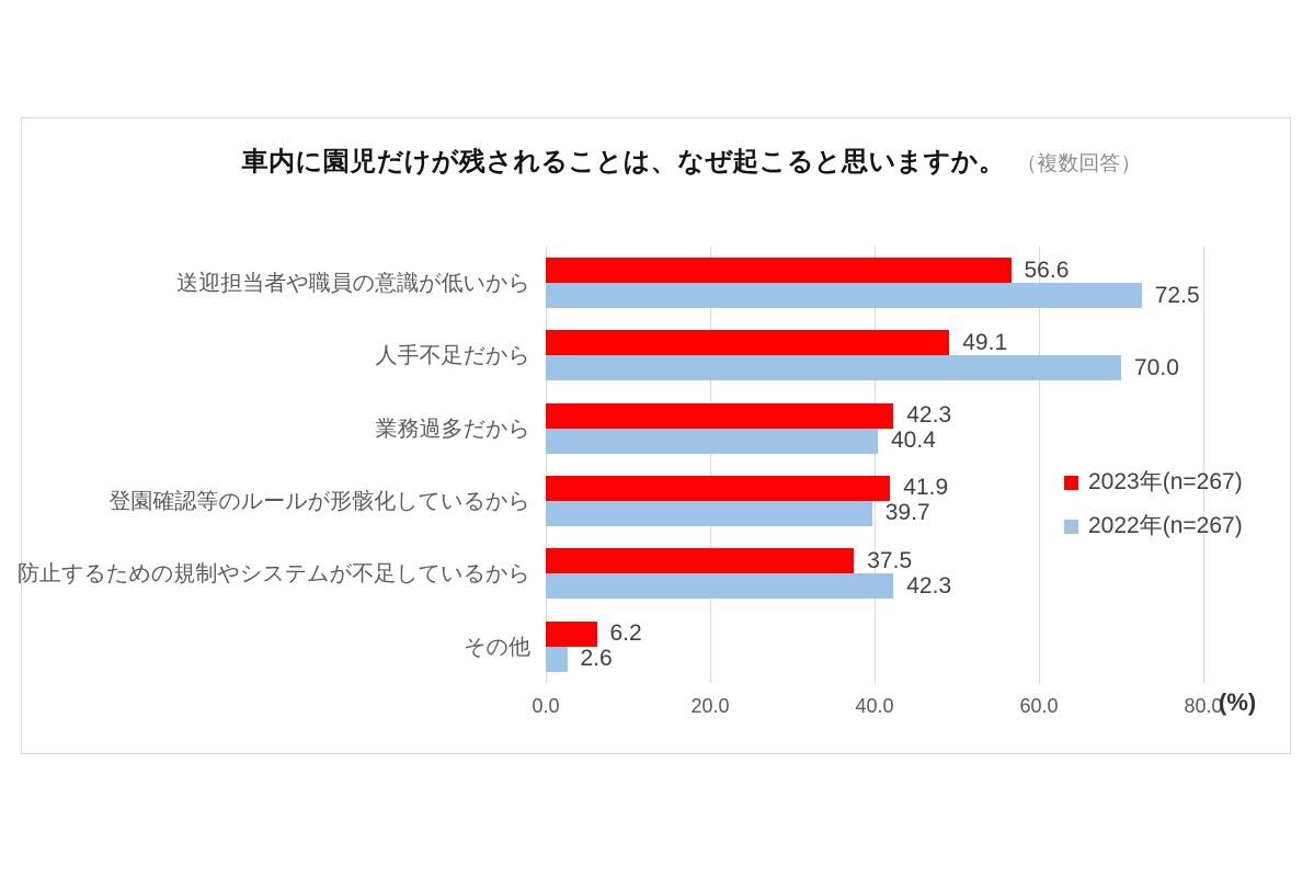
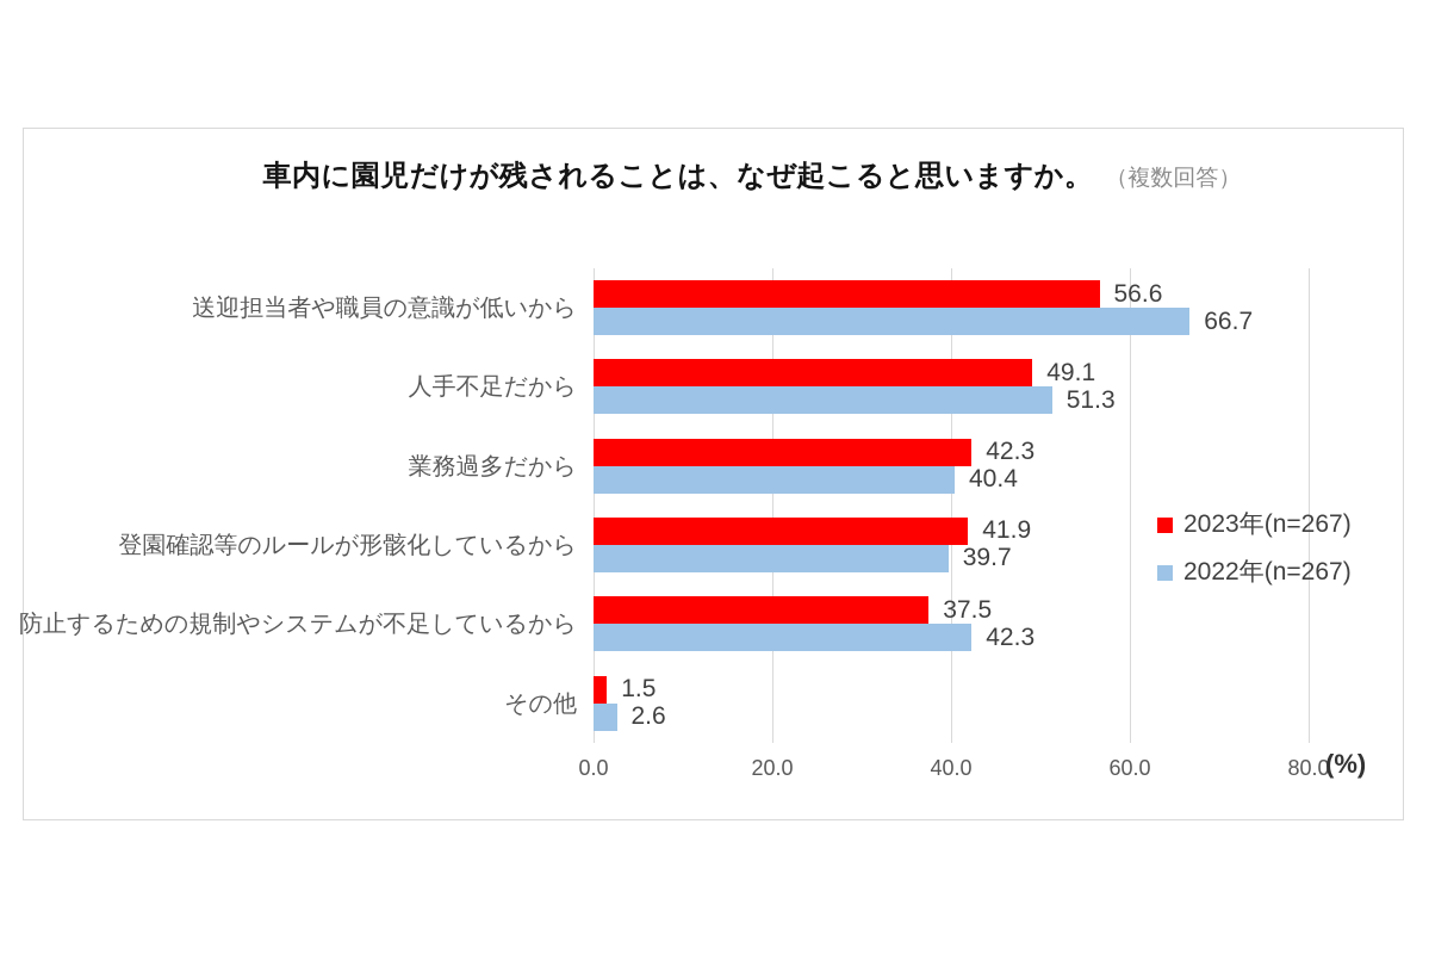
2022年(n=267)/送迎担当者や職員の意識が低いから: 72.5 -> 66.7
2022年(n=267)/人手不足だから: 70.0 -> 51.3
2023年(n=267)/その他: 6.2 -> 1.5
